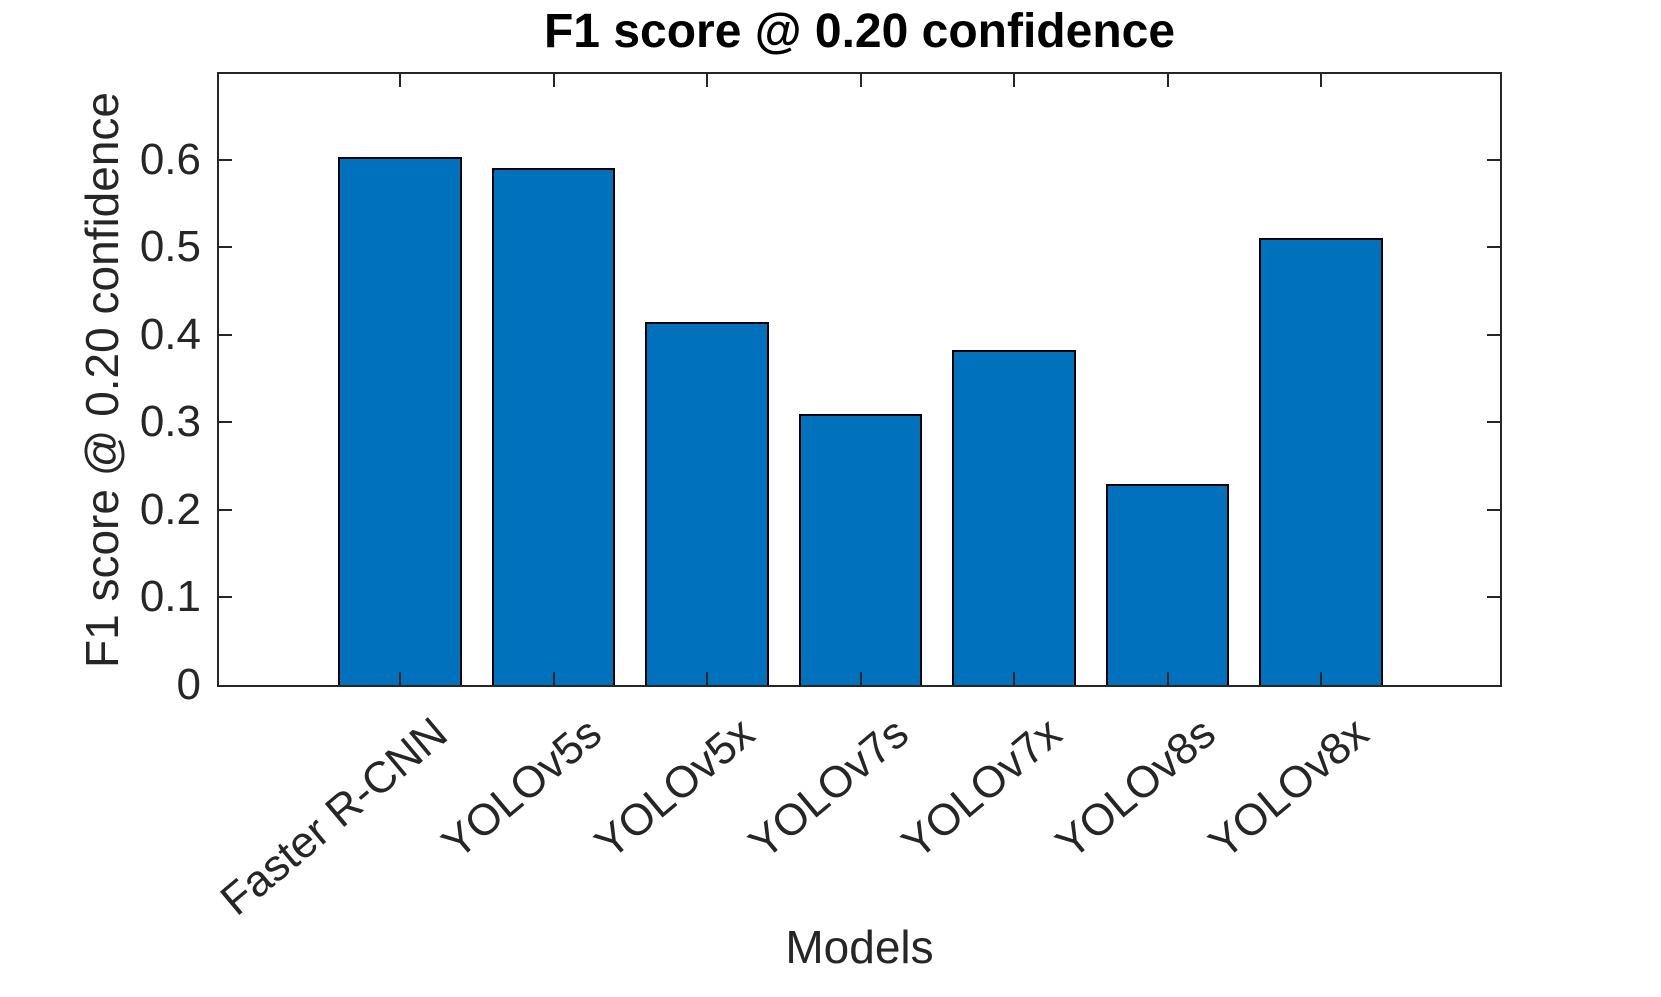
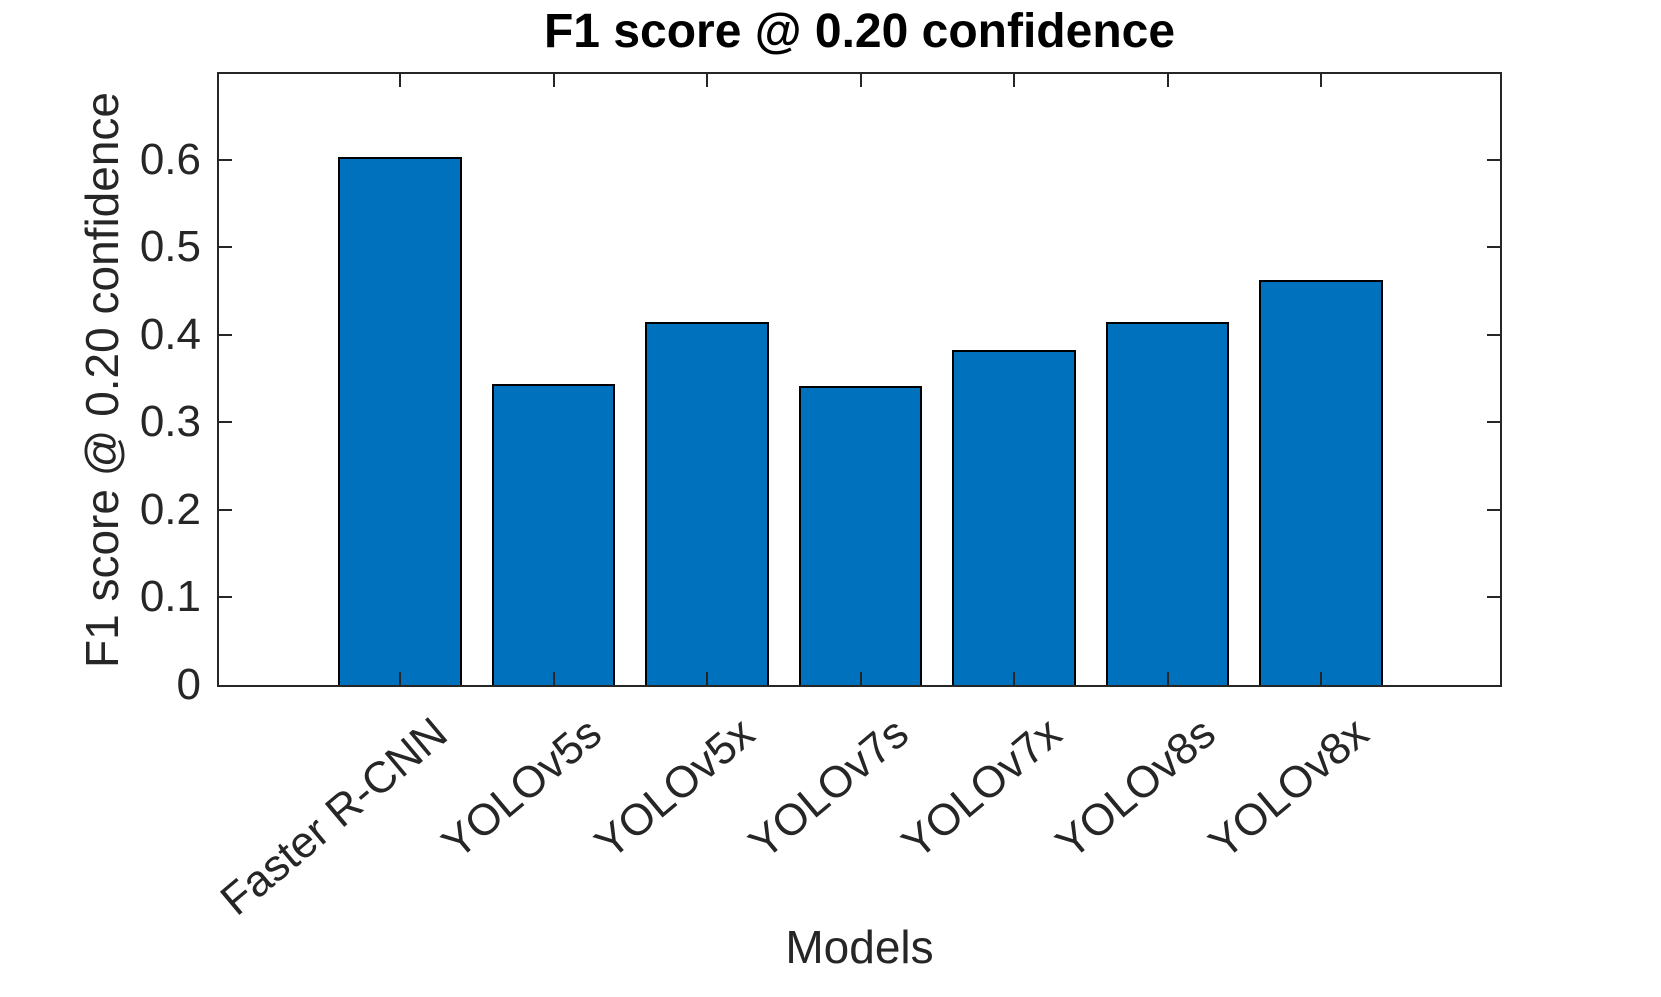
YOLOv5s: 0.59 -> 0.34
YOLOv7s: 0.31 -> 0.34
YOLOv8s: 0.23 -> 0.41
YOLOv8x: 0.51 -> 0.46
